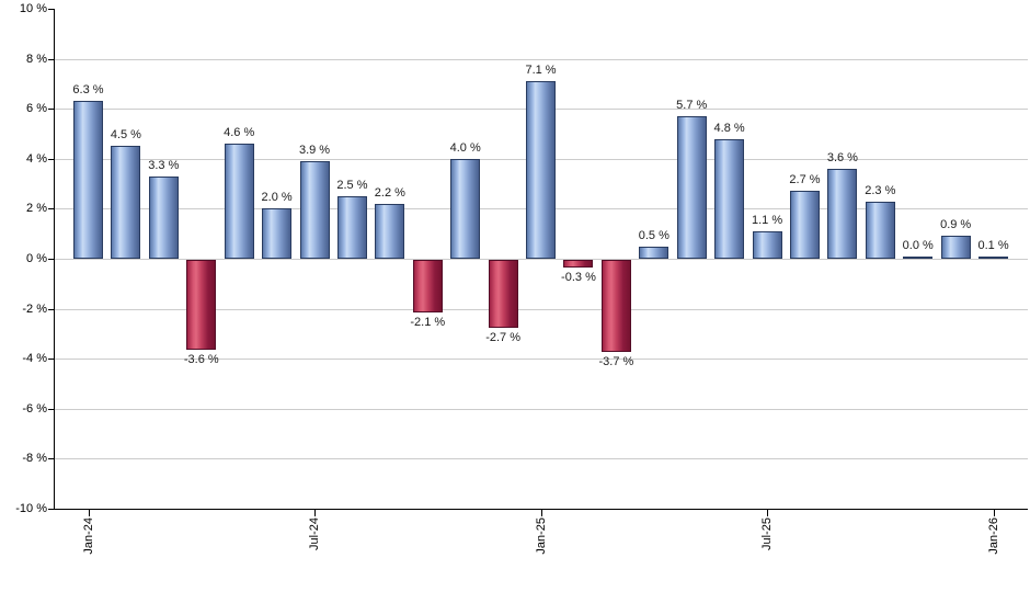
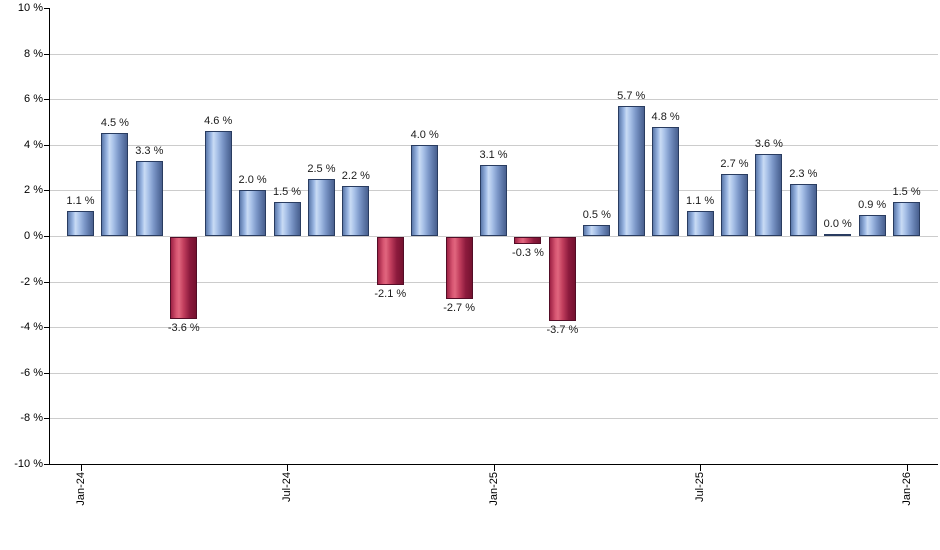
Jan-24: 6.3 -> 1.1
Jul-24: 3.9 -> 1.5
Jan-25: 7.1 -> 3.1
Jan-26: 0.1 -> 1.5
